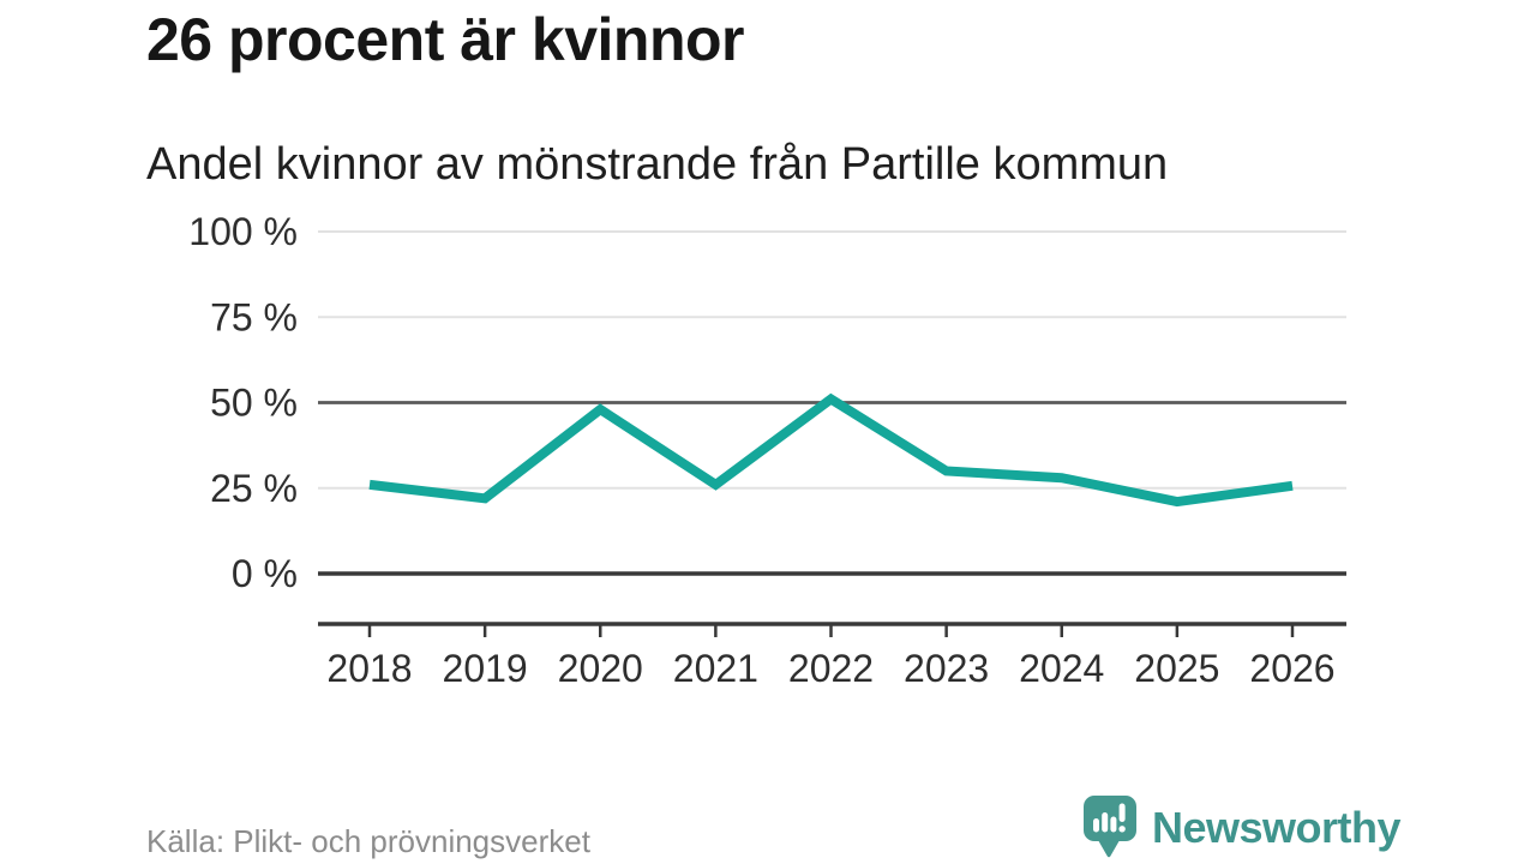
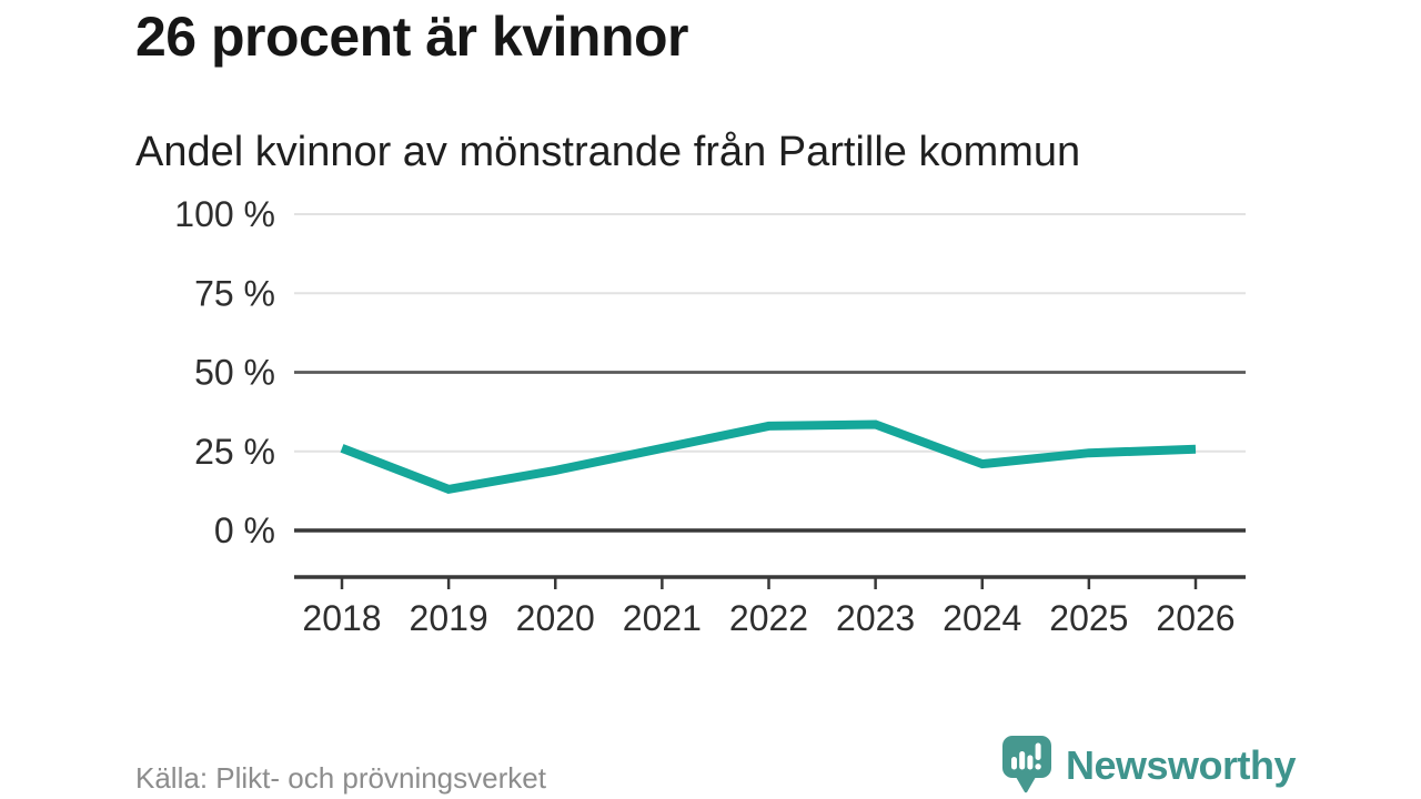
2019: 22% -> 13%
2020: 48% -> 19%
2022: 51% -> 33%
2023: 30% -> 34%
2024: 28% -> 21%
2025: 21% -> 24%
